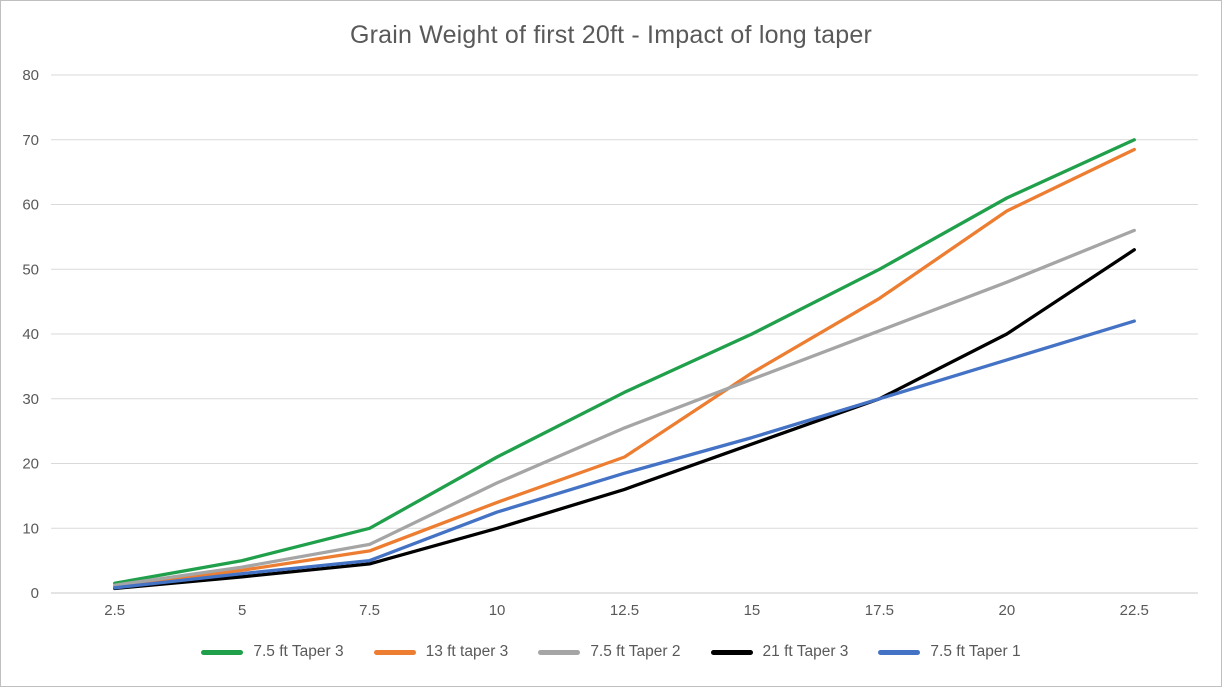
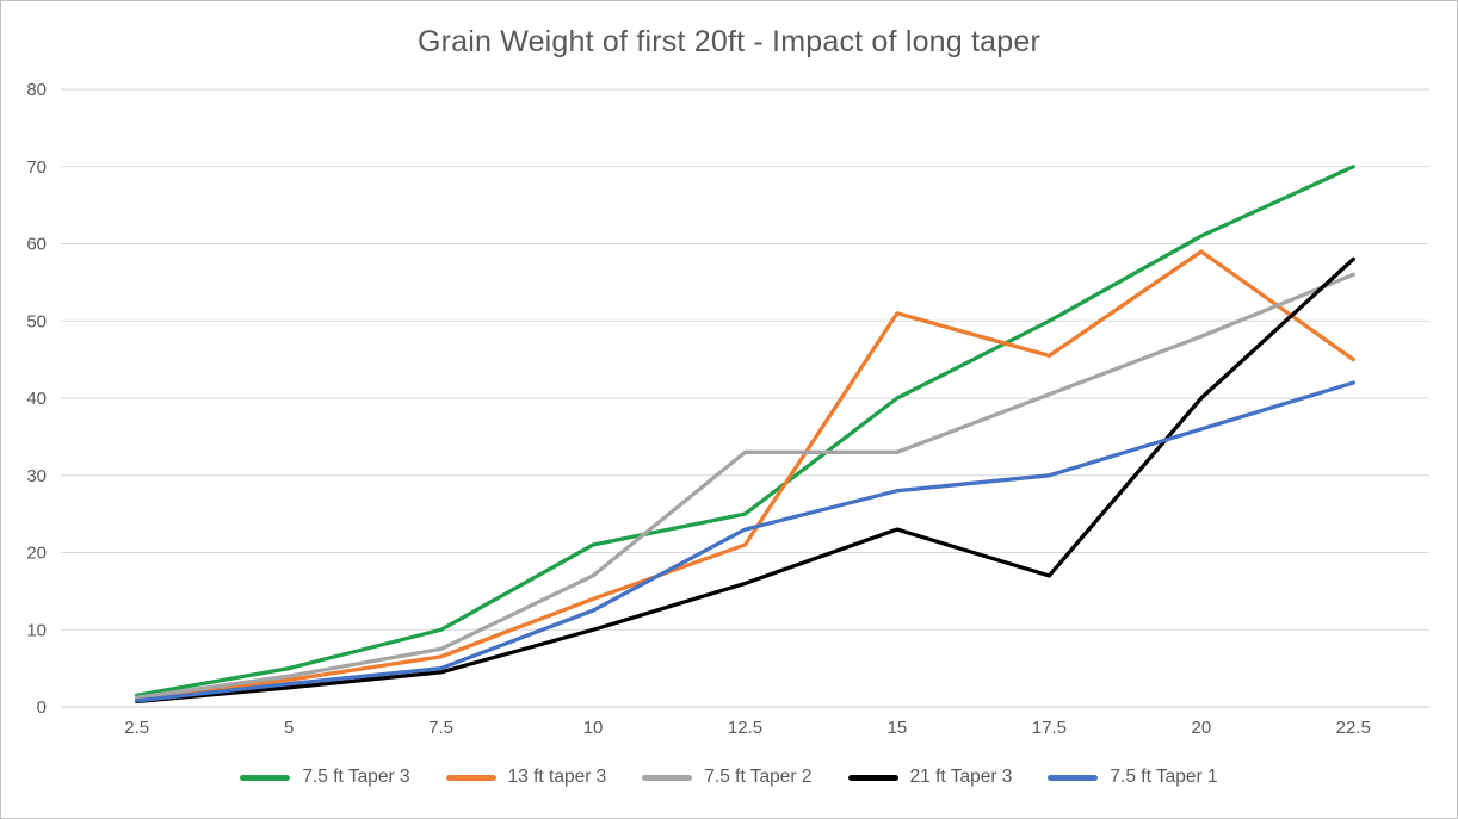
7.5 ft Taper 3/12.5: 31 -> 25
7.5 ft Taper 2/12.5: 26 -> 33
7.5 ft Taper 1/12.5: 18 -> 23
13 ft taper 3/15: 34 -> 51
7.5 ft Taper 1/15: 24 -> 28
21 ft Taper 3/17.5: 30 -> 17
13 ft taper 3/22.5: 68 -> 45
21 ft Taper 3/22.5: 53 -> 58
